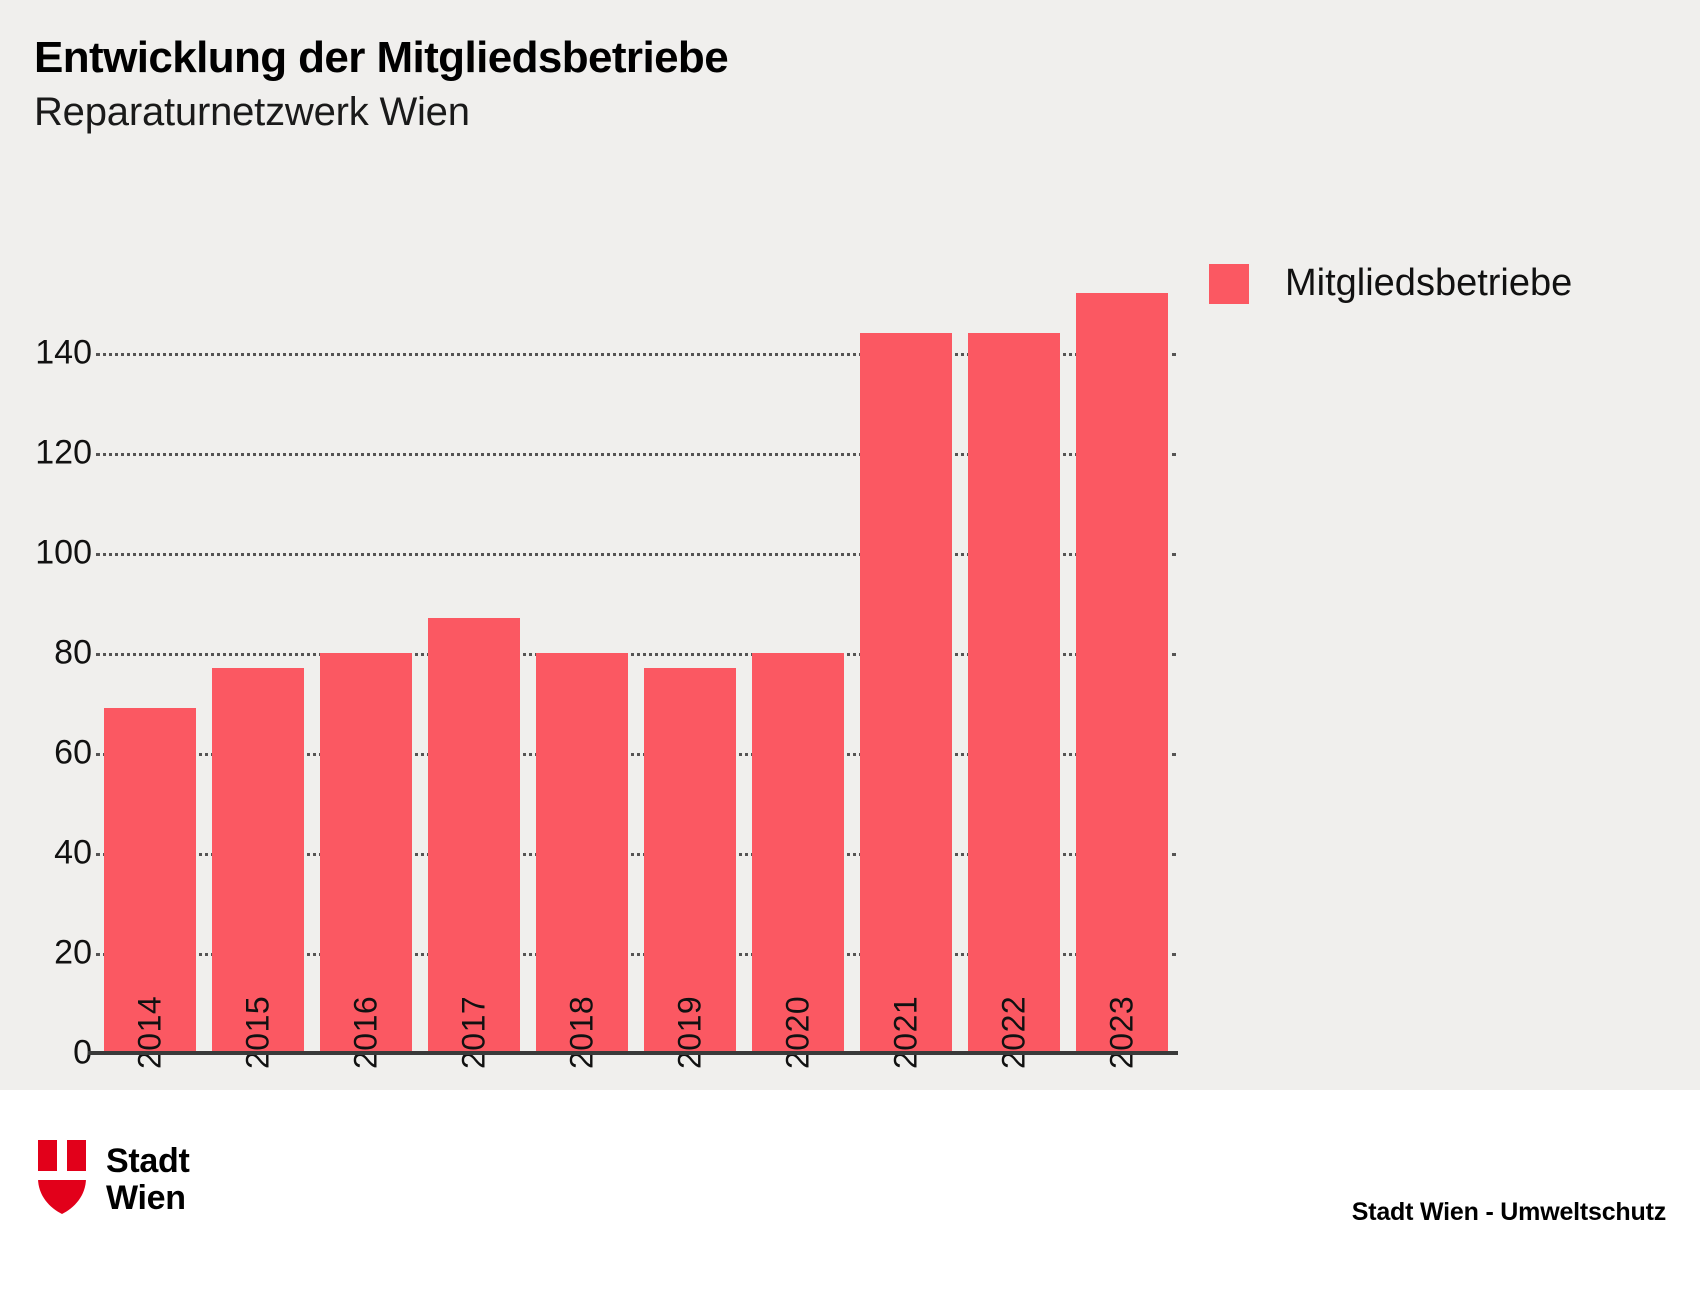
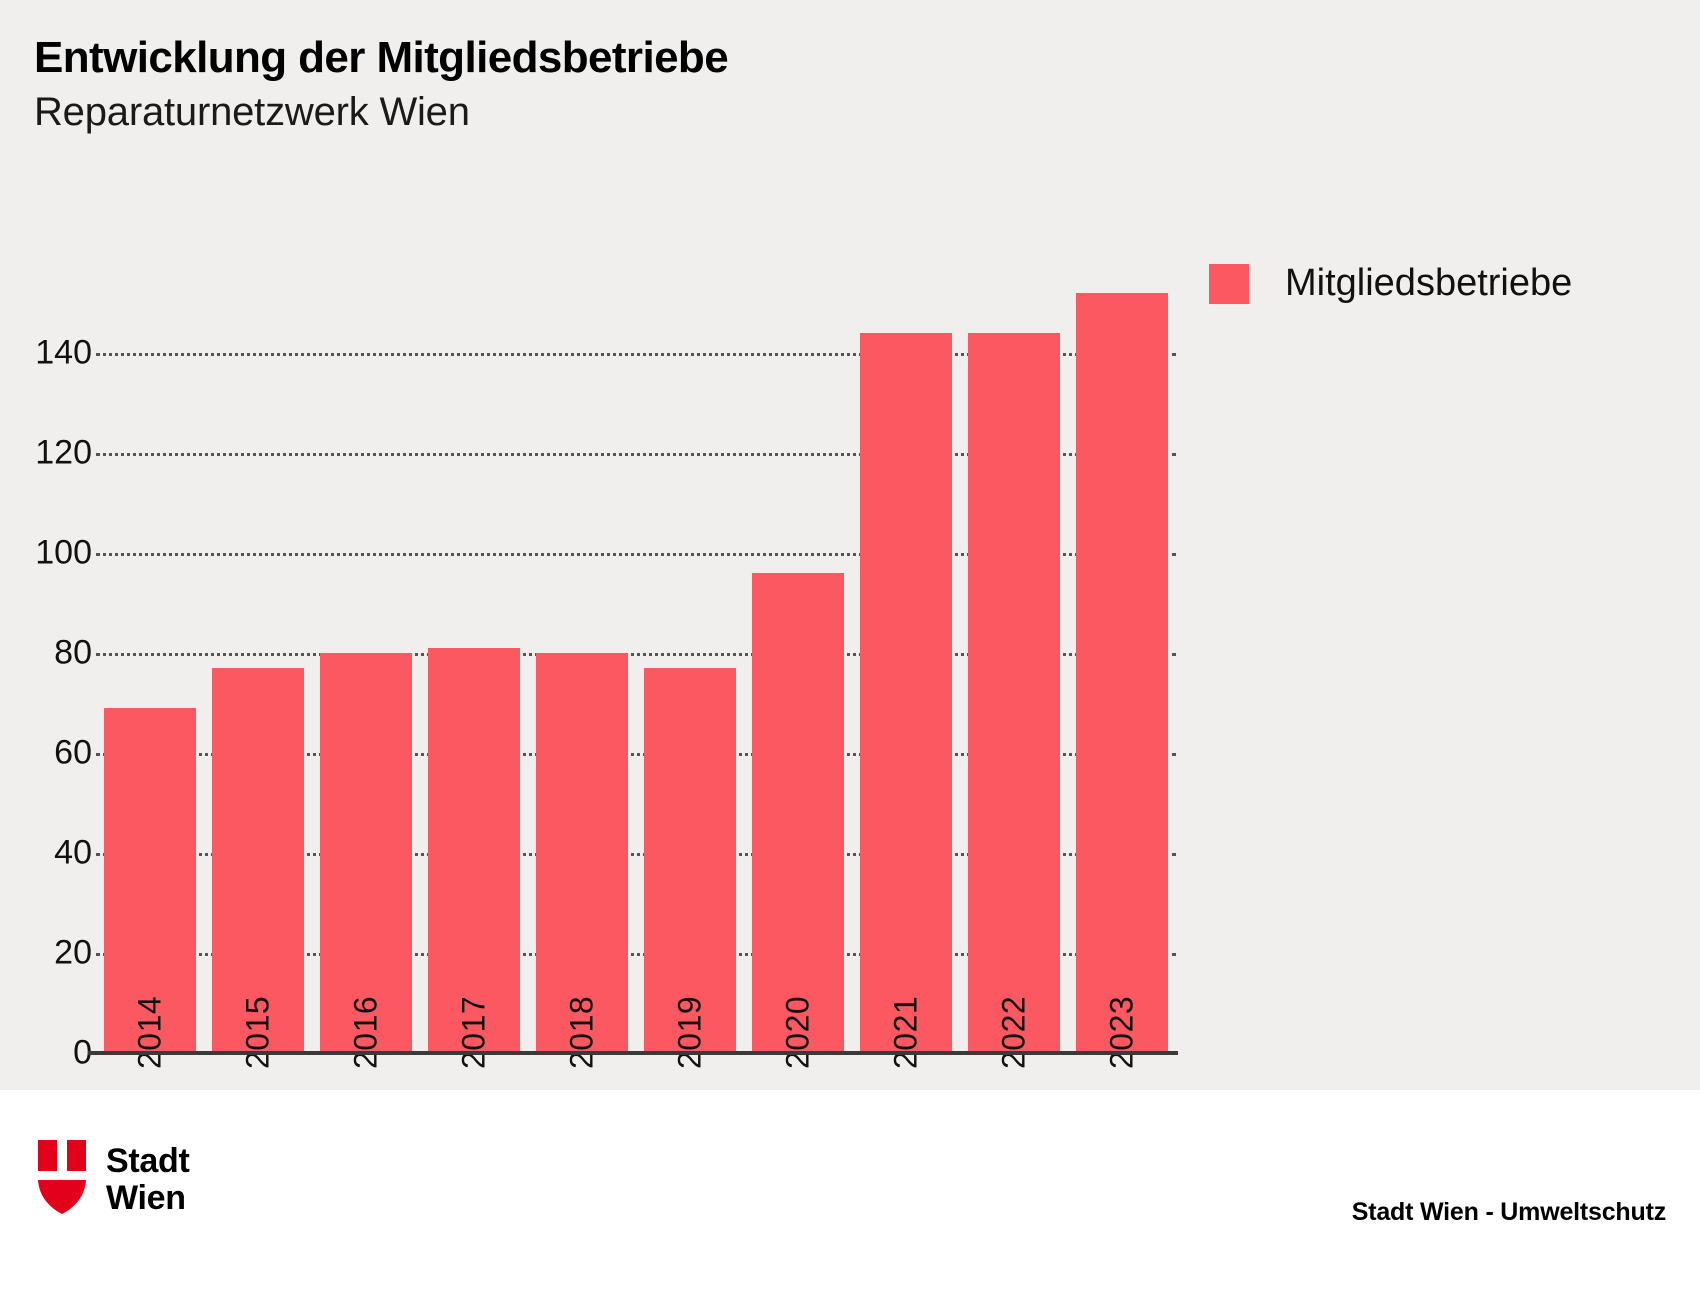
2017: 87 -> 81
2020: 80 -> 96
